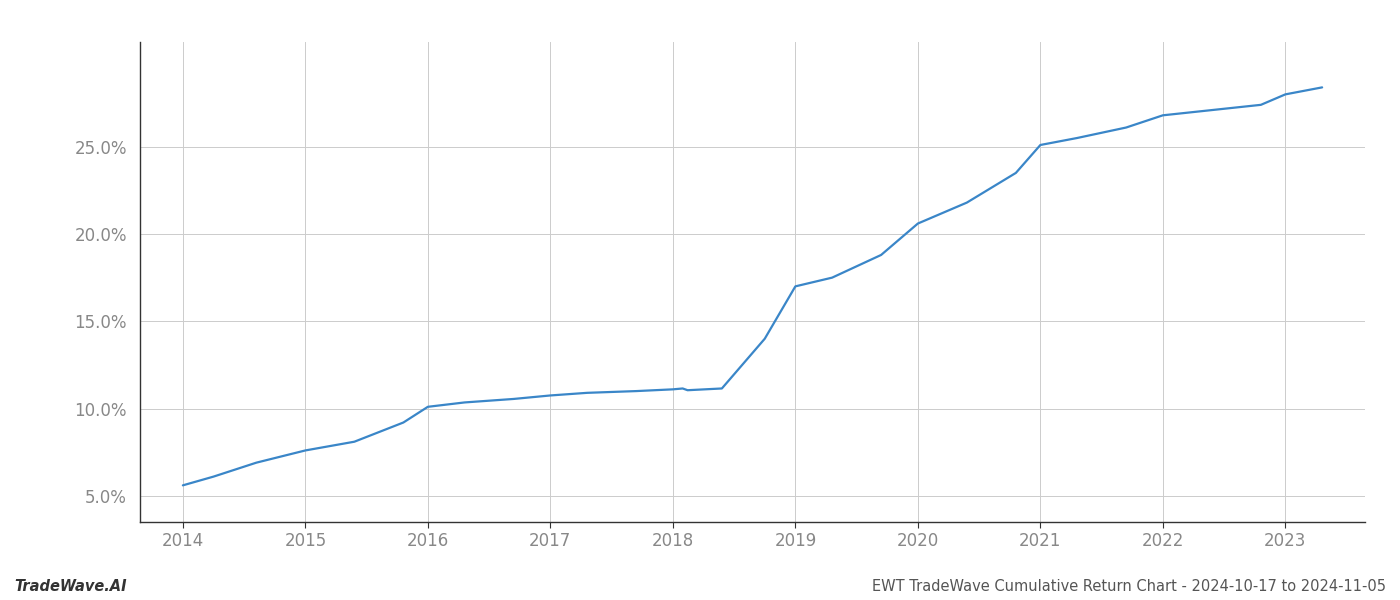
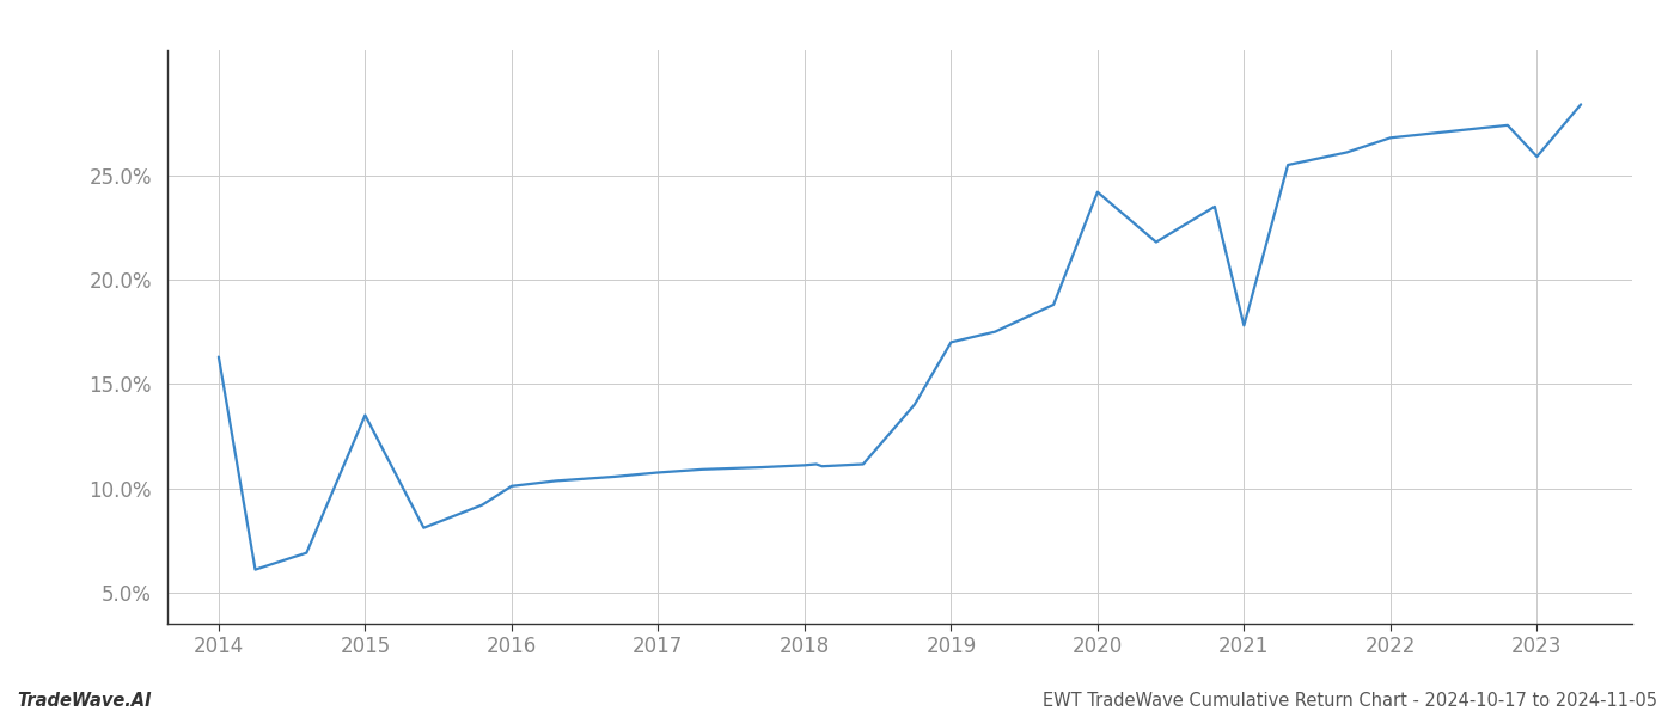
2014: 5.6% -> 16.3%
2015: 7.6% -> 13.5%
2020: 20.6% -> 24.2%
2021: 25.1% -> 17.8%
2023: 28.0% -> 25.9%
